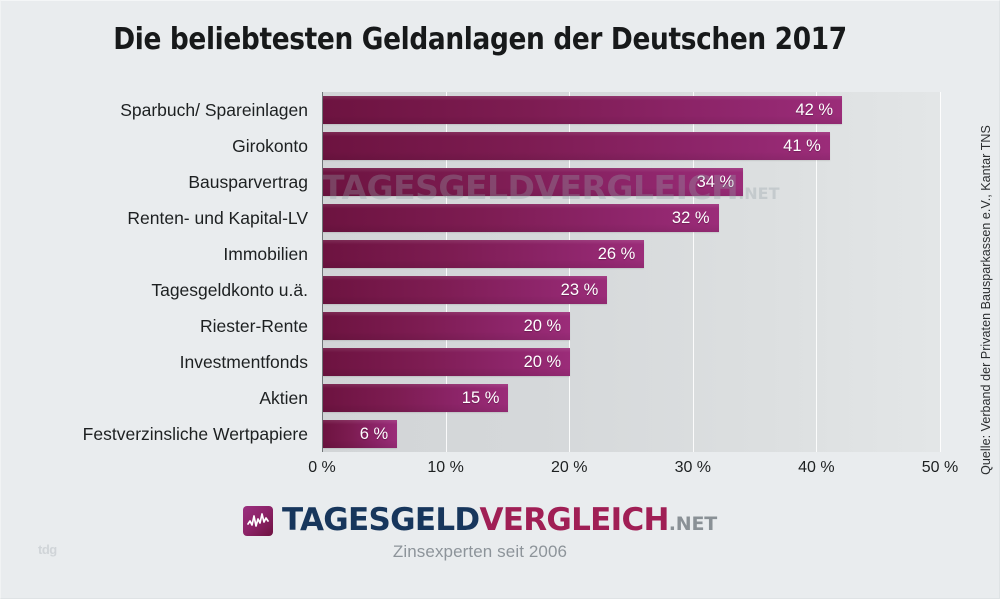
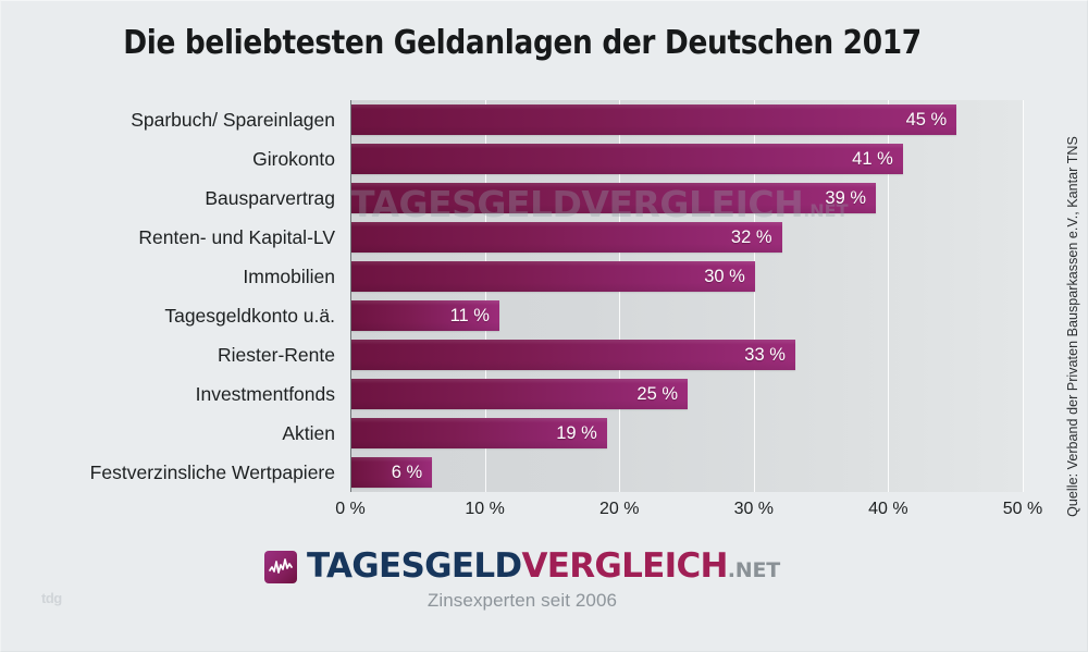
Sparbuch/ Spareinlagen: 42 -> 45
Bausparvertrag: 34 -> 39
Immobilien: 26 -> 30
Tagesgeldkonto u.ä.: 23 -> 11
Riester-Rente: 20 -> 33
Investmentfonds: 20 -> 25
Aktien: 15 -> 19
